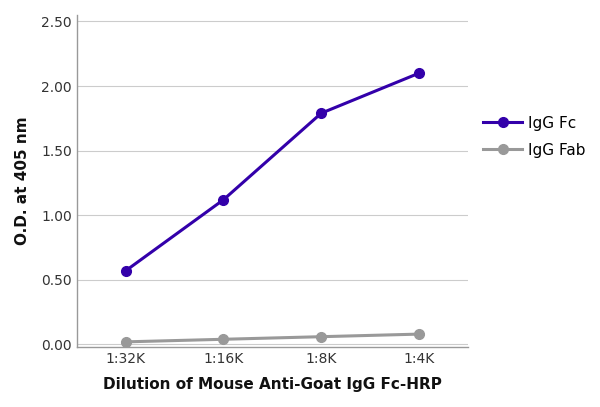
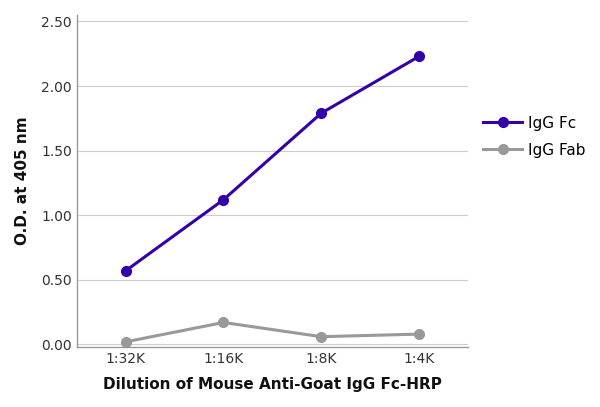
IgG Fab/1:16K: 0.04 -> 0.17
IgG Fc/1:4K: 2.10 -> 2.23
